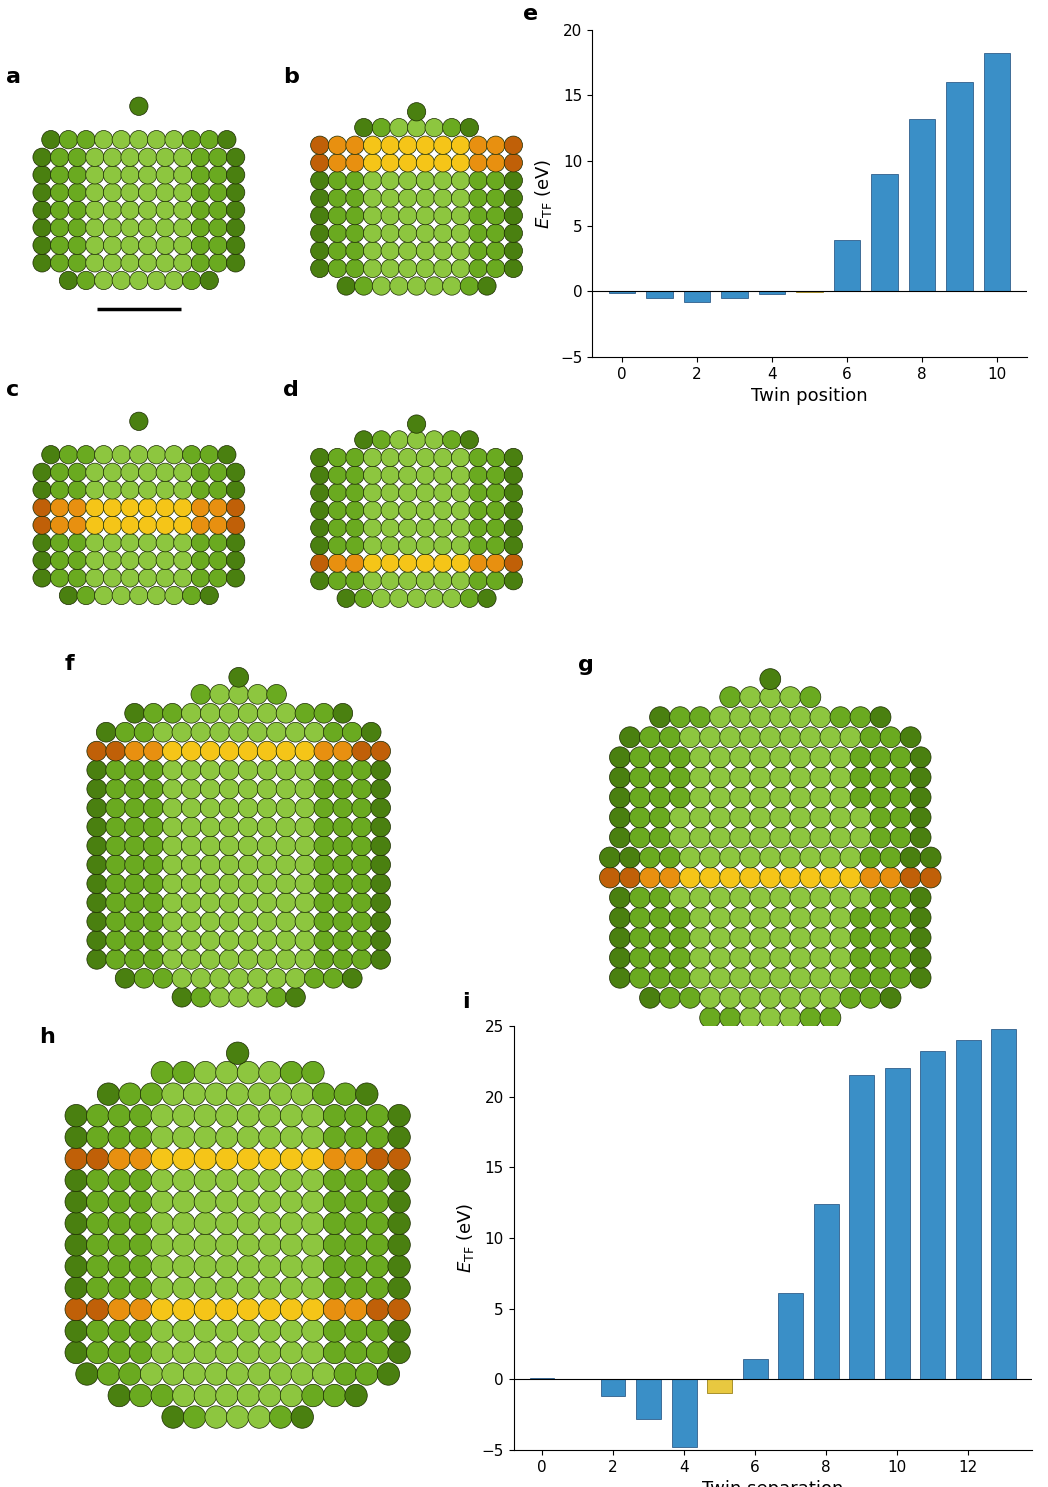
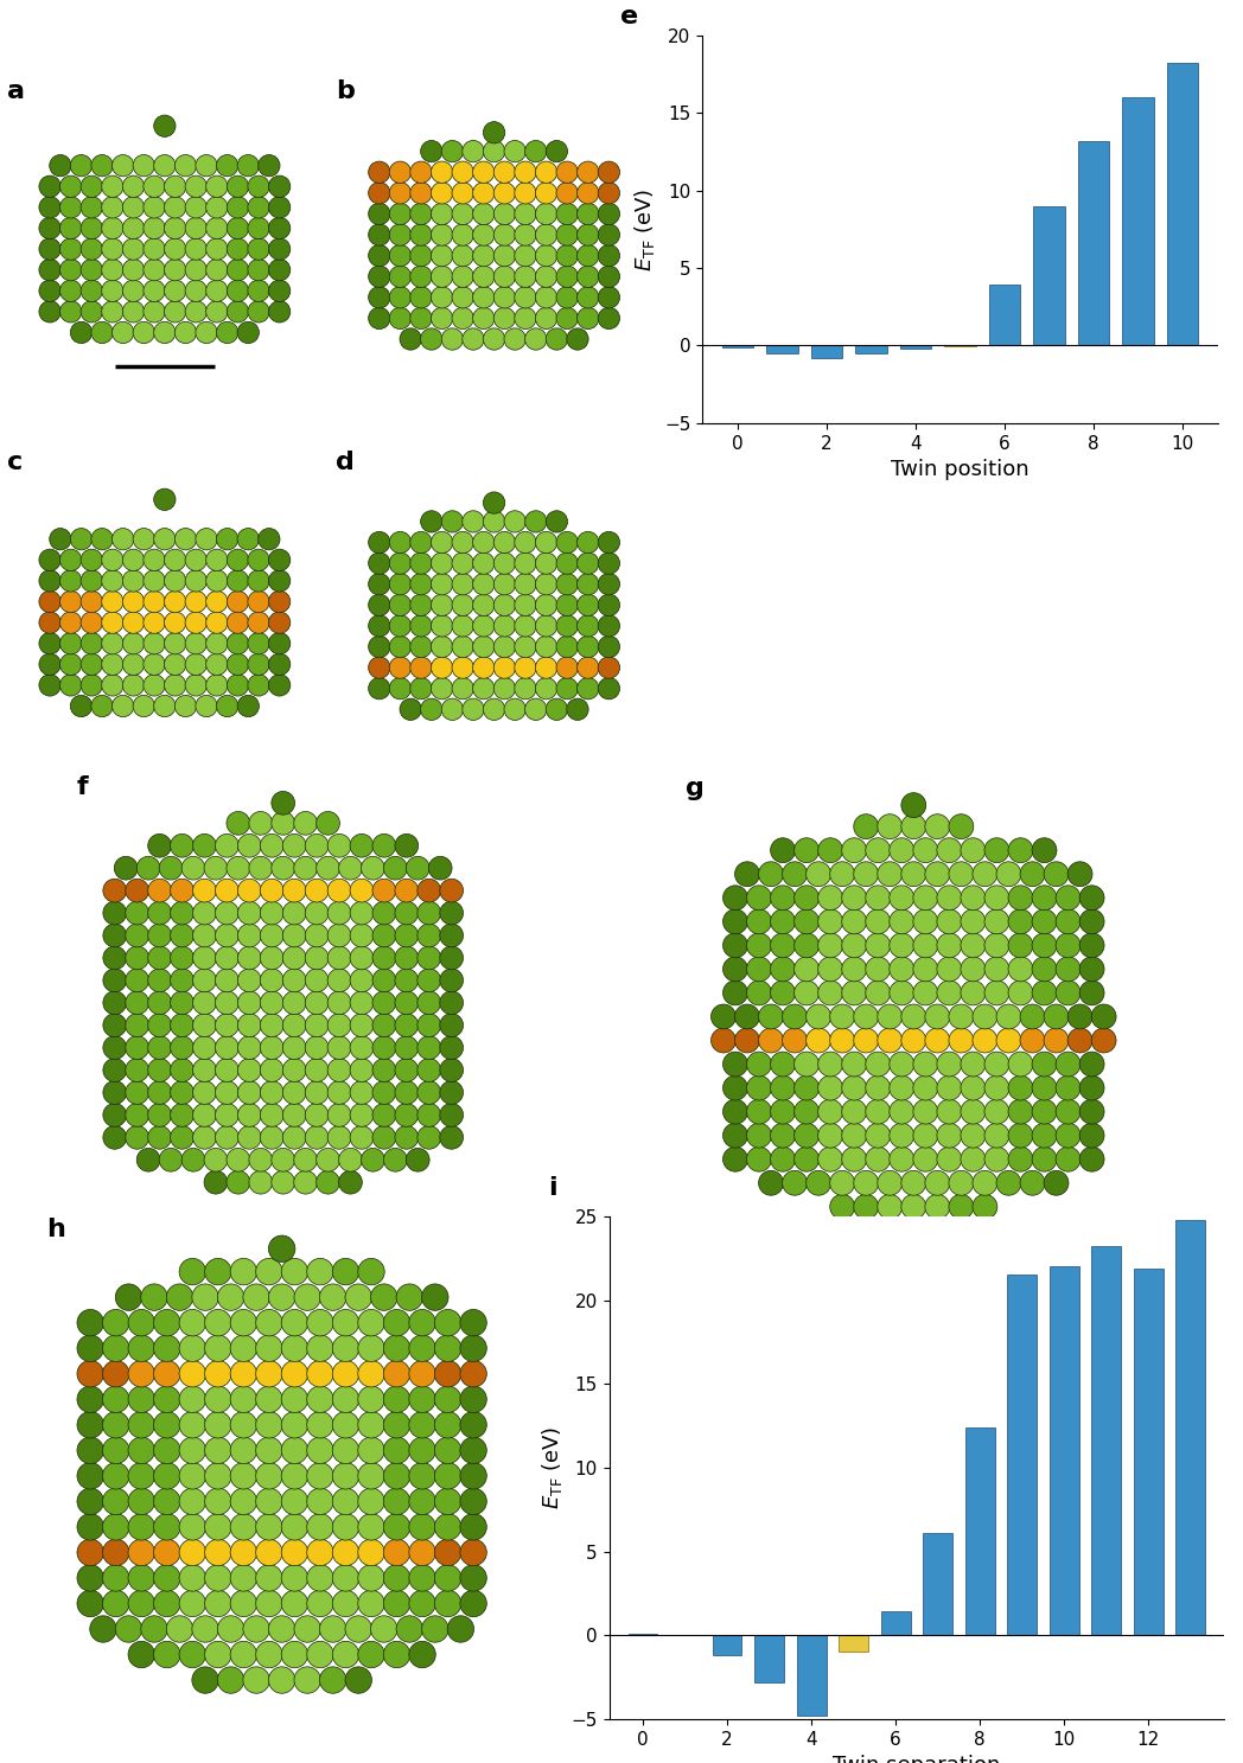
12: 24.0 -> 21.9
